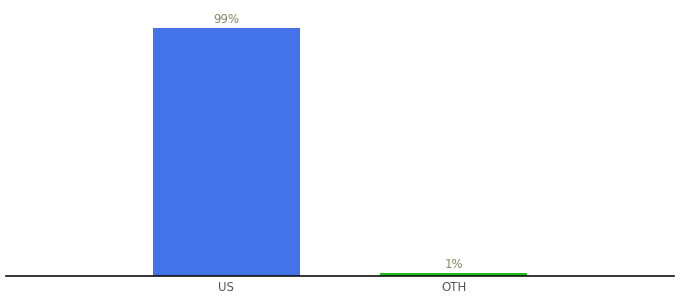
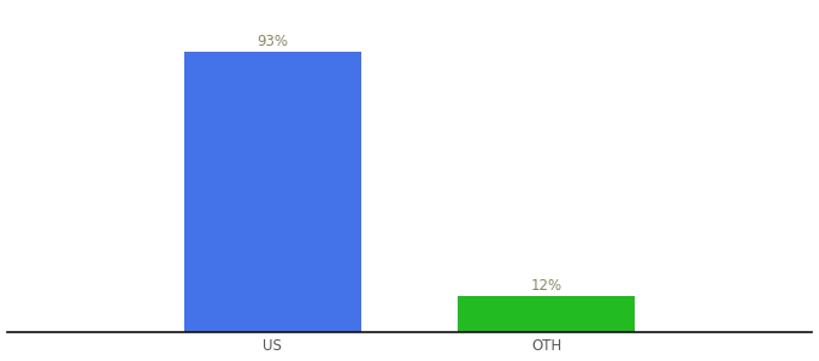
US: 99% -> 93%
OTH: 1% -> 12%
